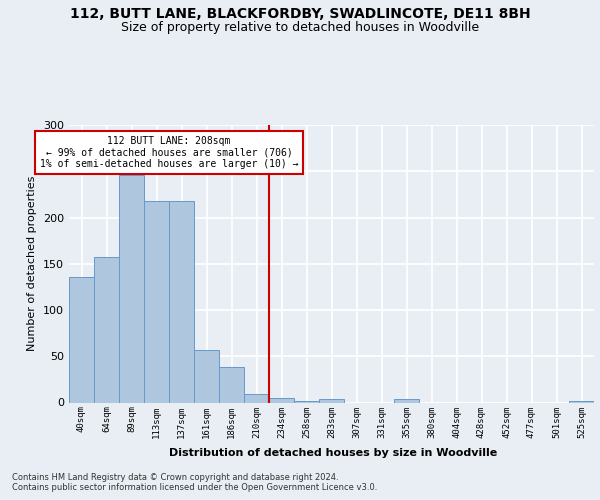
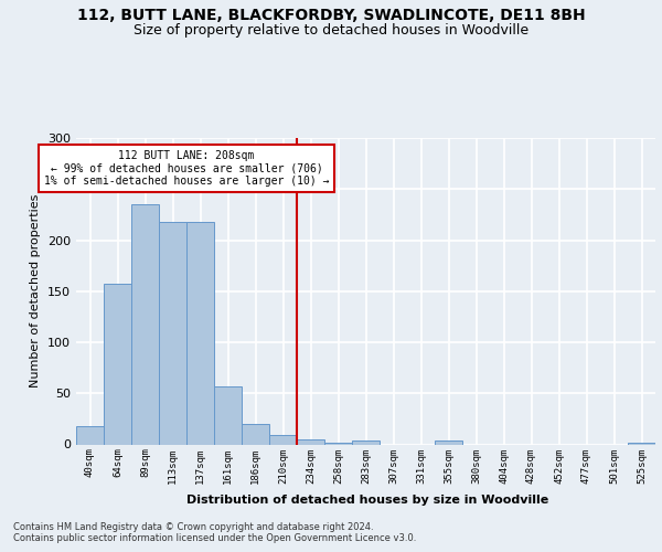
40sqm: 136 -> 18
89sqm: 246 -> 235
186sqm: 38 -> 20
